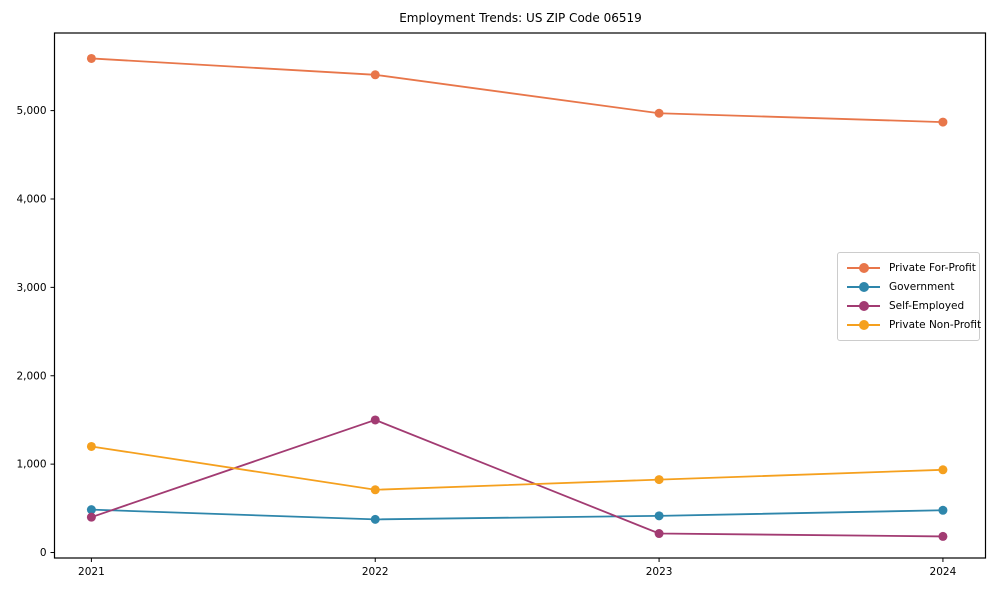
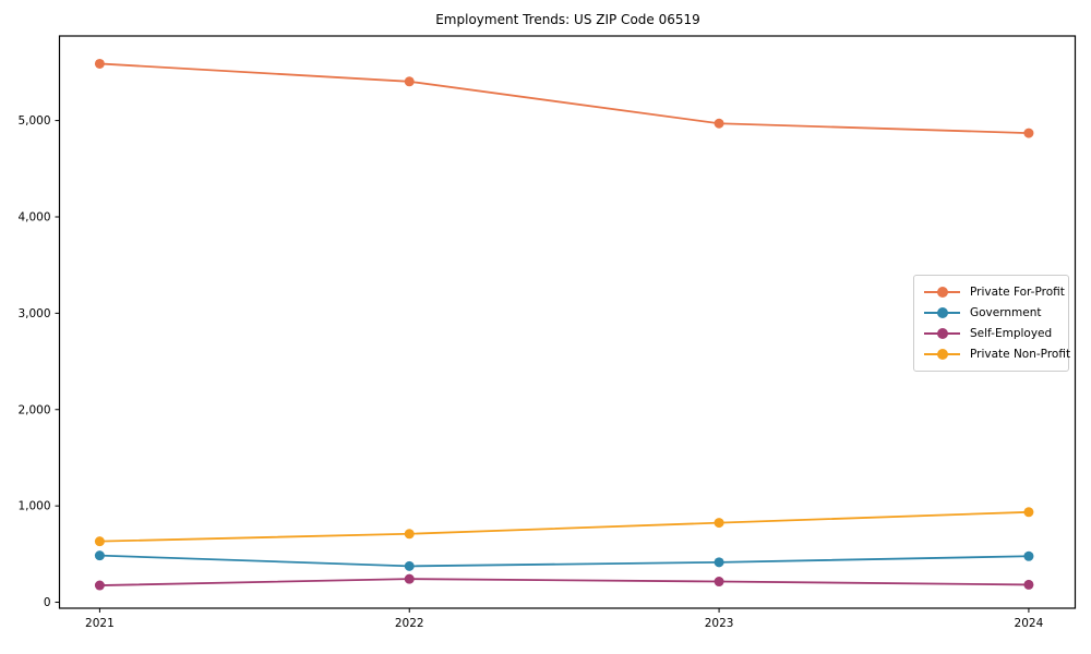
Self-Employed/2021: 400 -> 200
Private Non-Profit/2021: 1200 -> 600
Self-Employed/2022: 1500 -> 200
